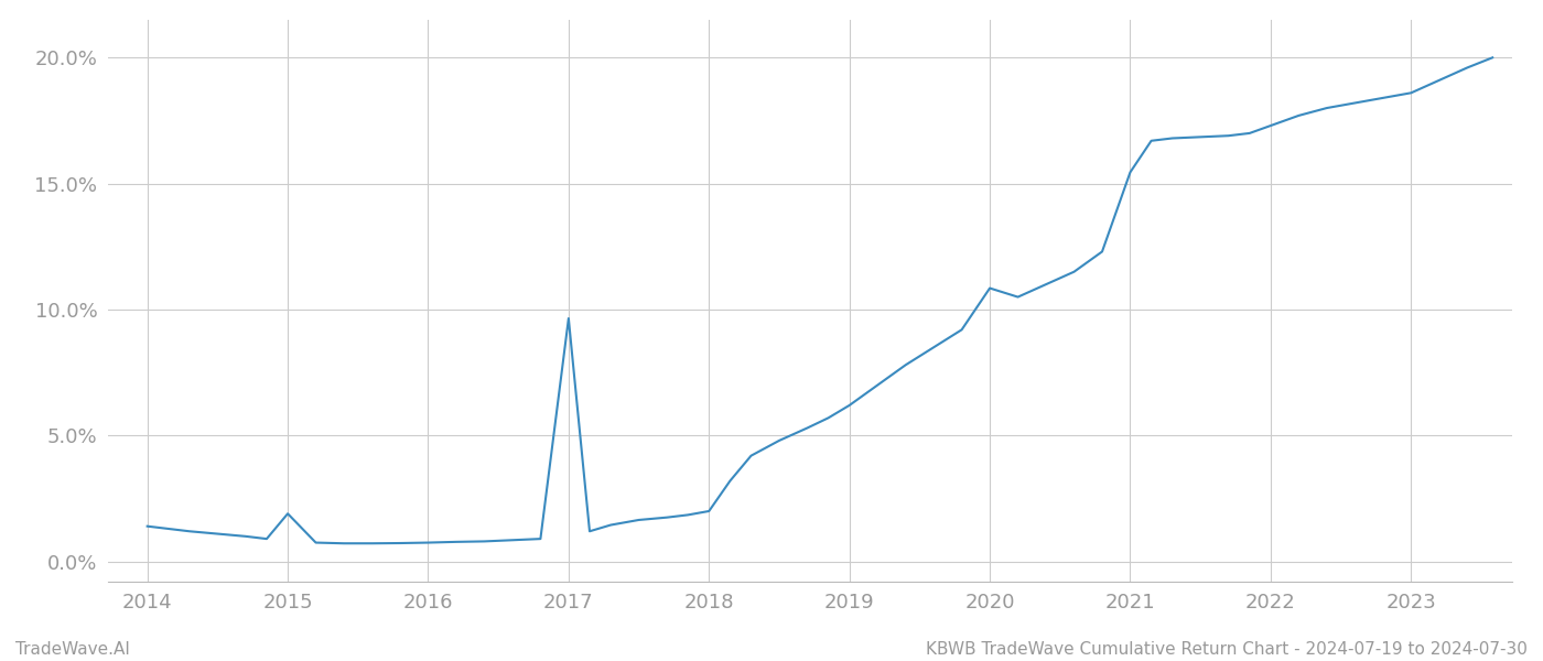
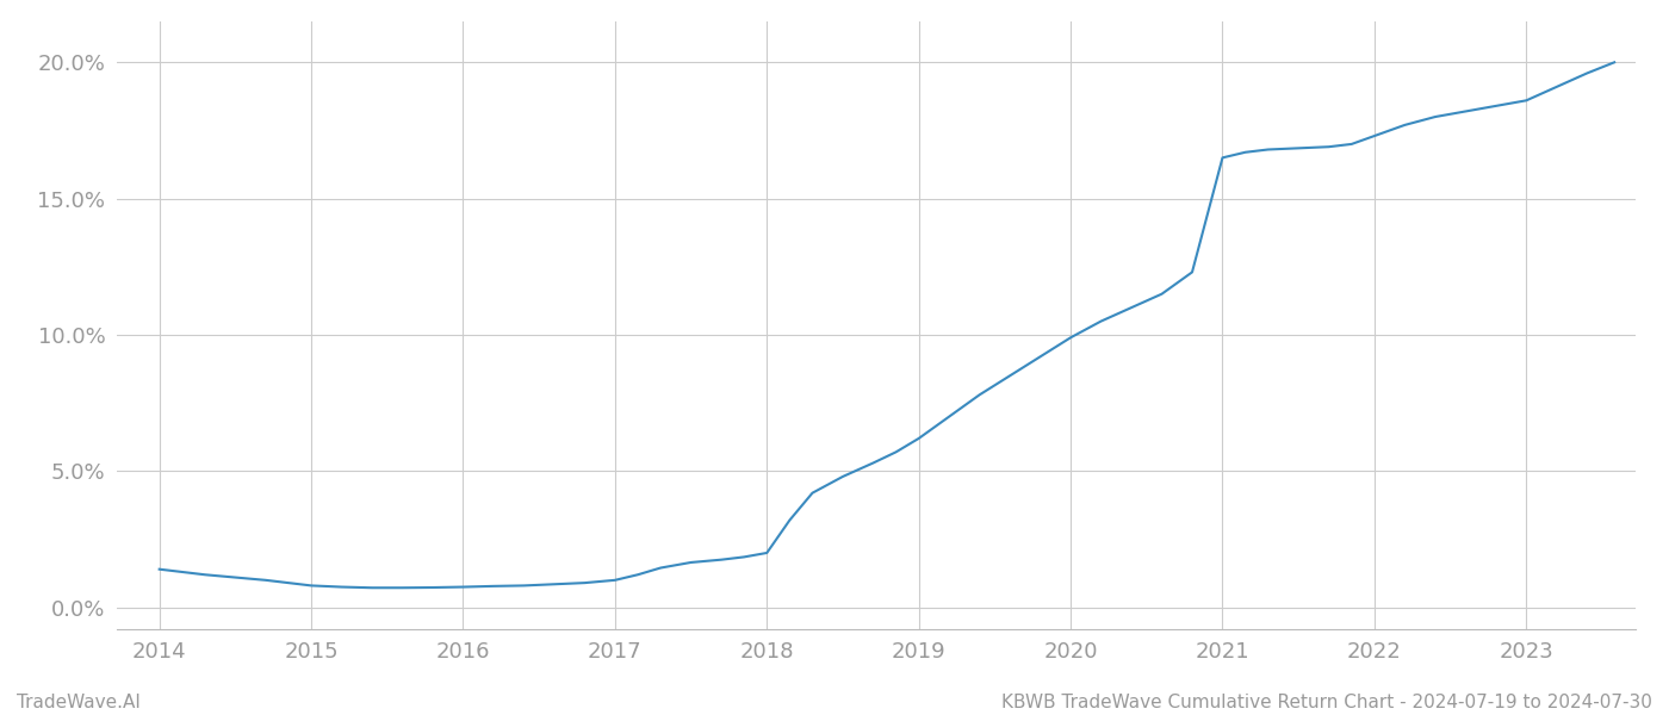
2015: 1.90% -> 0.80%
2017: 9.65% -> 1.00%
2020: 10.85% -> 9.90%
2021: 15.45% -> 16.50%
